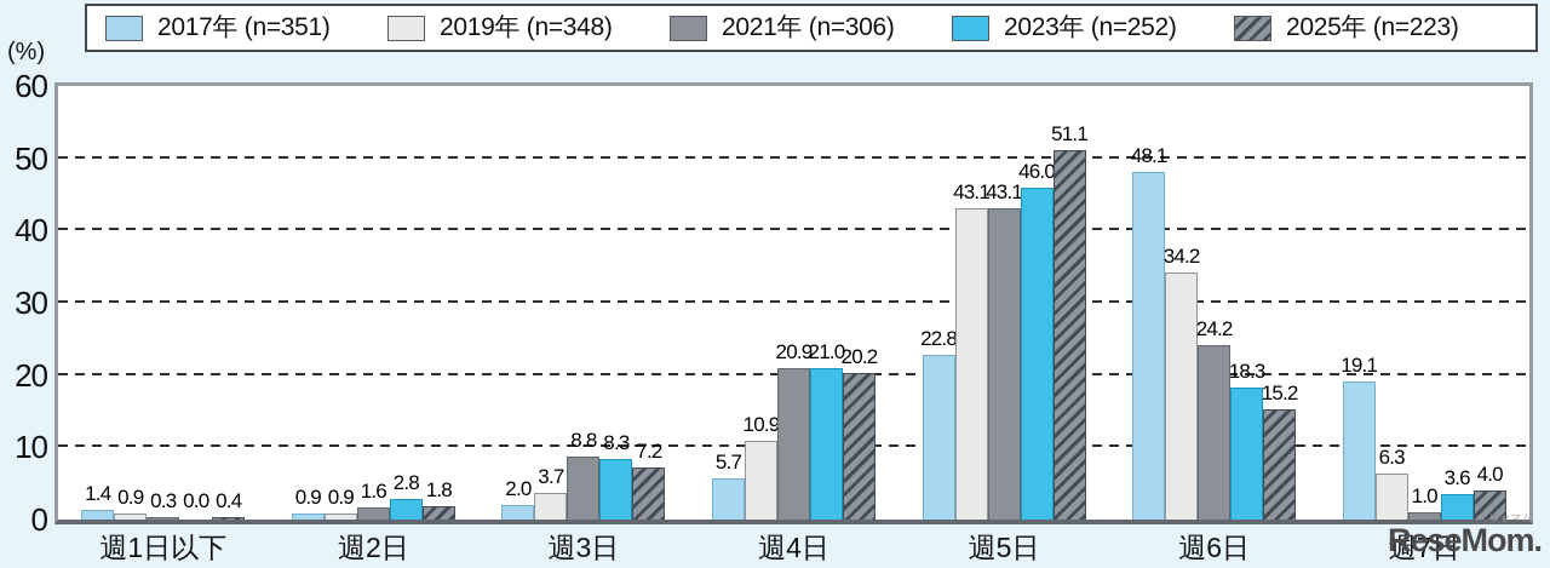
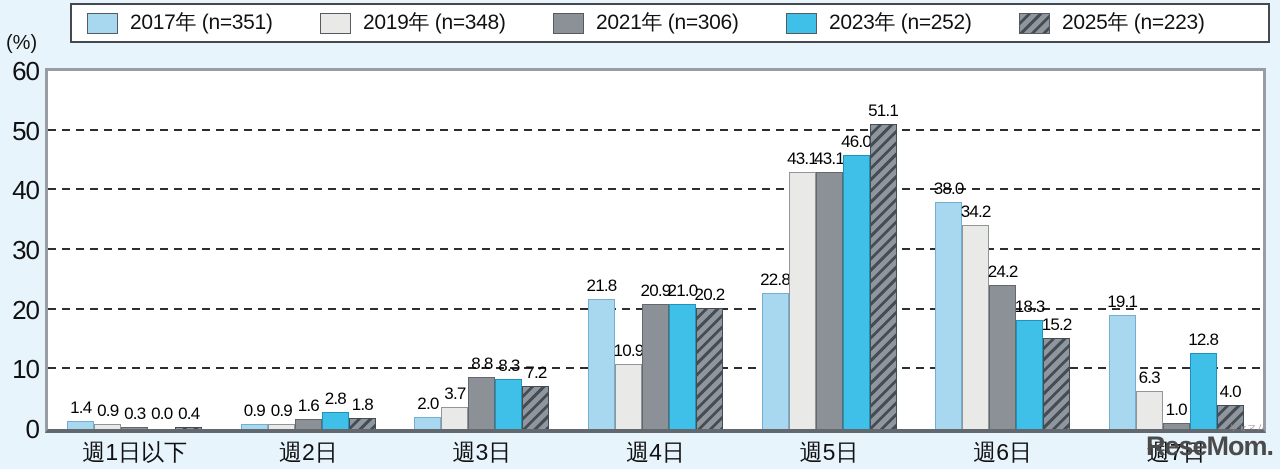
2017年 (n=351)/週4日: 5.7 -> 21.8
2017年 (n=351)/週6日: 48.1 -> 38.0
2023年 (n=252)/週7日: 3.6 -> 12.8
